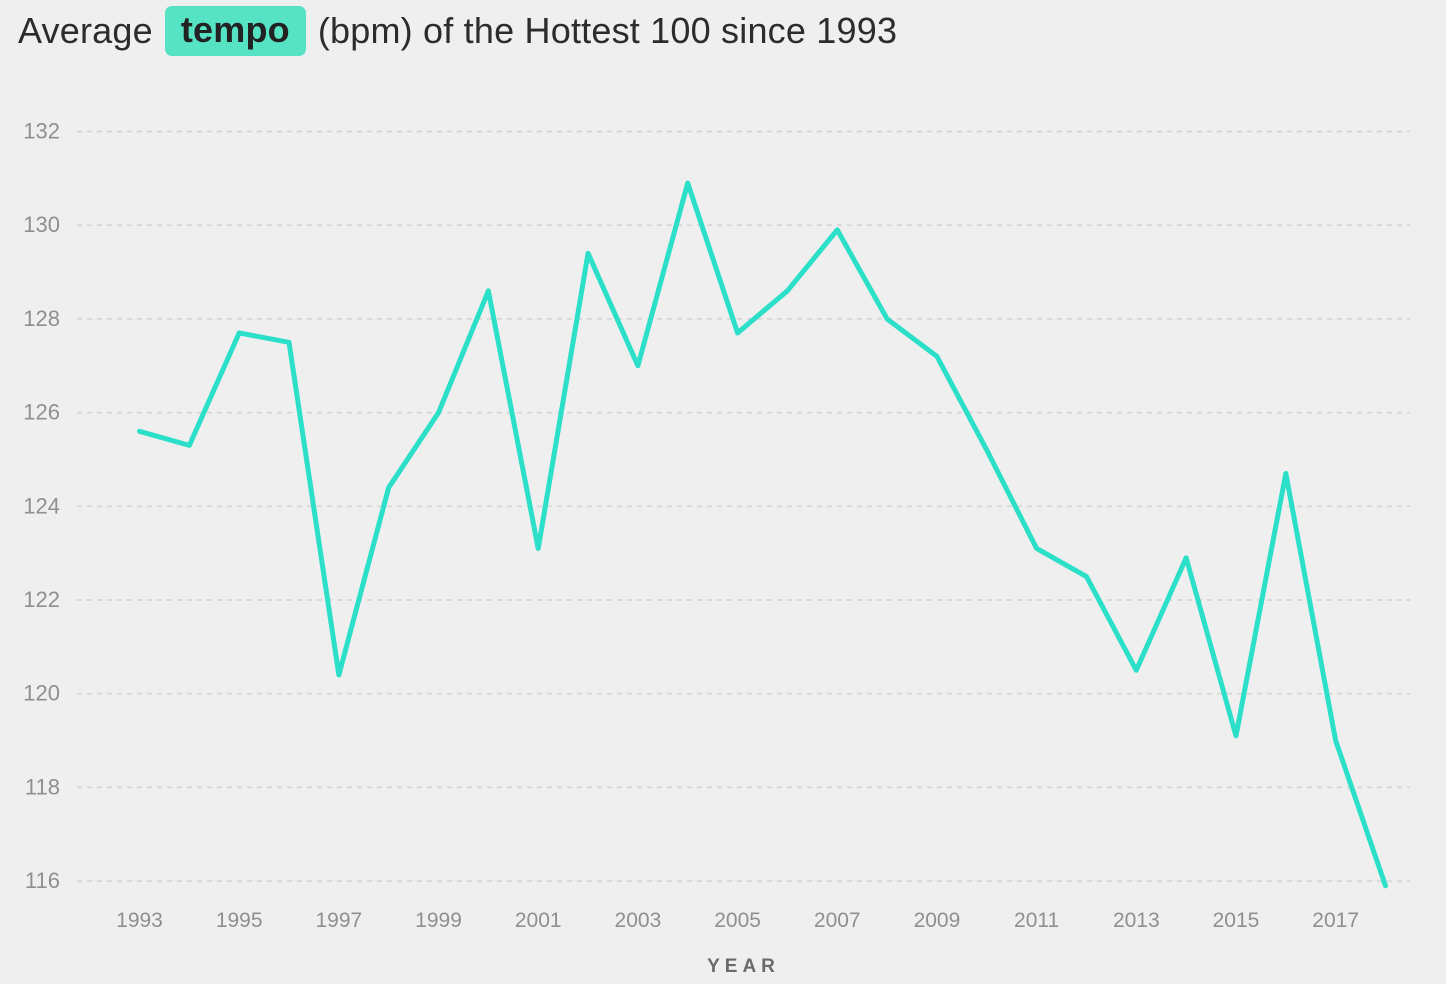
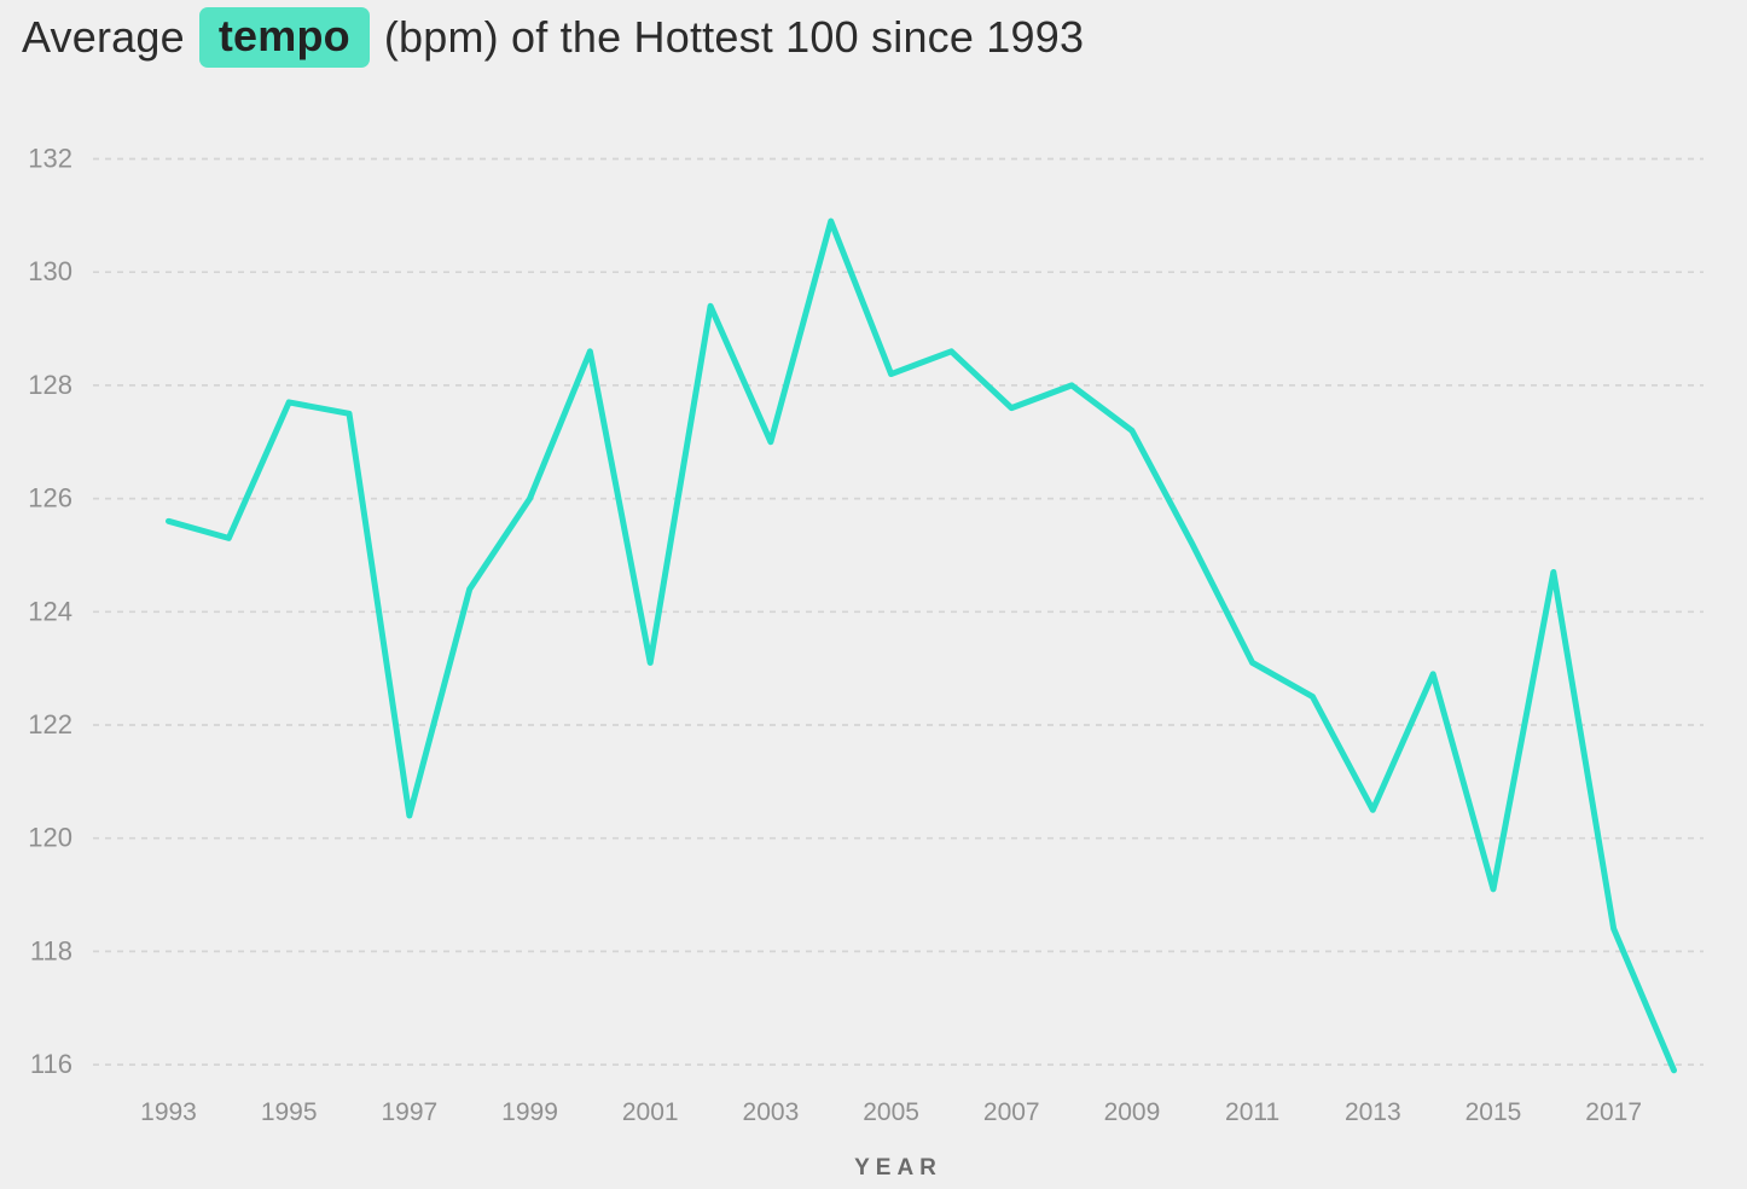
2005: 127.7 -> 128.2
2007: 129.9 -> 127.6
2017: 119.0 -> 118.4
